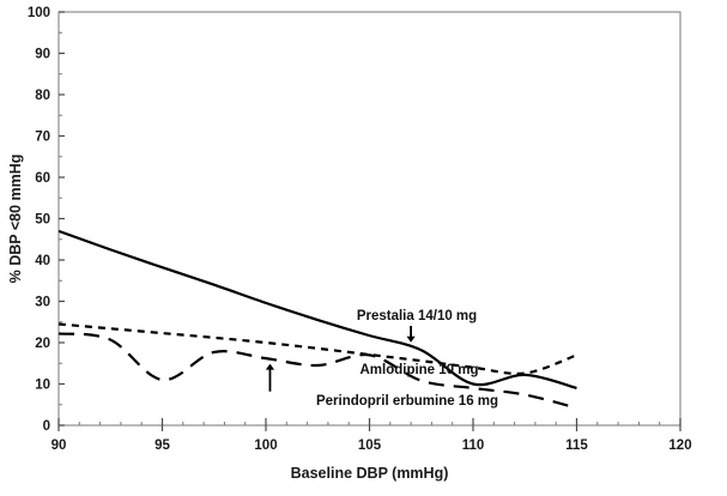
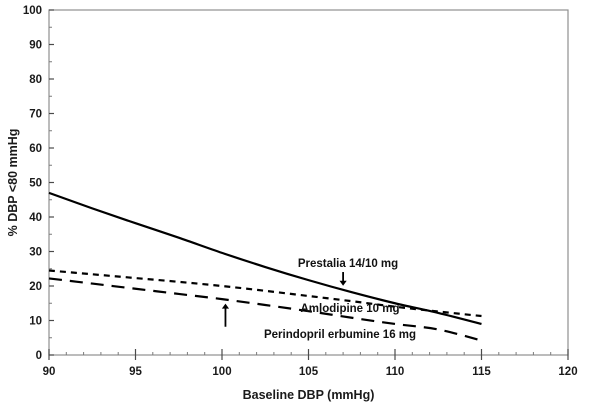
Perindopril erbumine 16 mg/95: 11 -> 19
Perindopril erbumine 16 mg/105: 17 -> 13
Prestalia 14/10 mg/110: 10 -> 15
Amlodipine 10 mg/115: 17 -> 11
